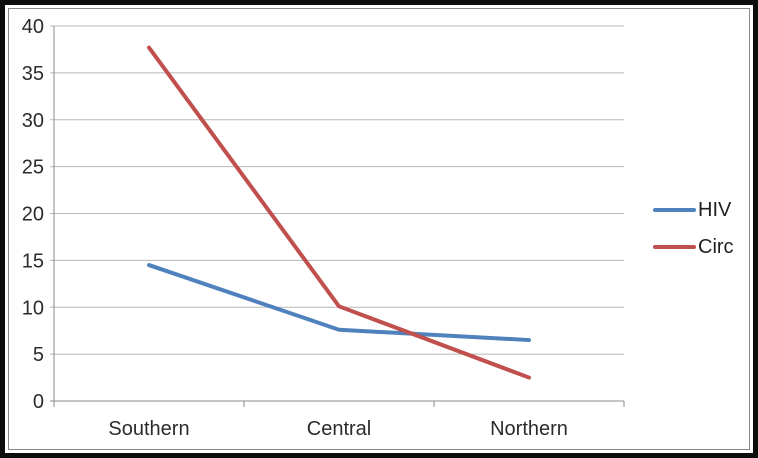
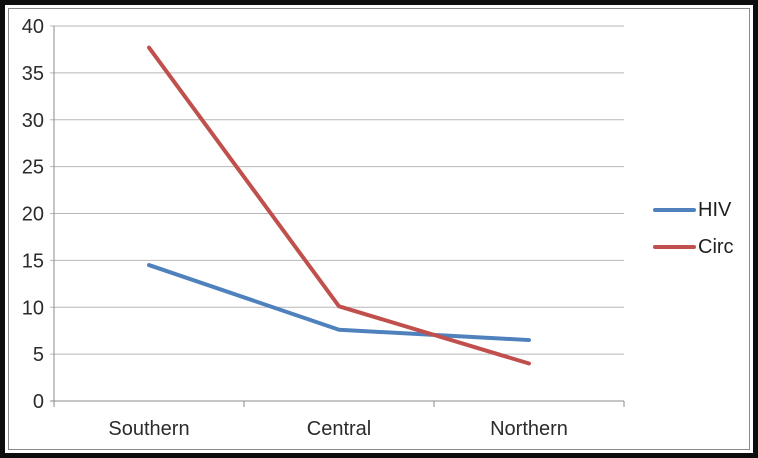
Circ/Northern: 2 -> 4
